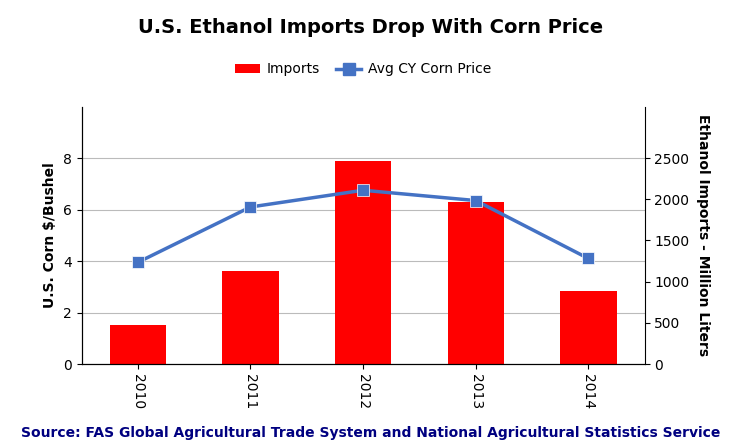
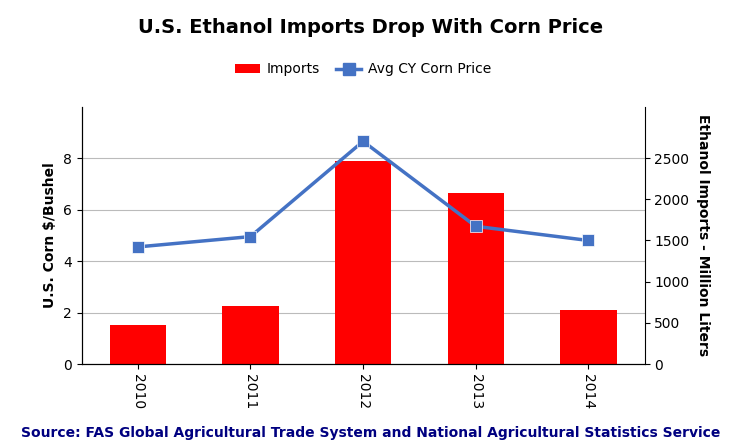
Avg CY Corn Price/2010: 3.95 -> 4.55
Avg CY Corn Price/2011: 6.10 -> 4.95
Imports/2011: 3.60 -> 2.25
Avg CY Corn Price/2012: 6.75 -> 8.65
Avg CY Corn Price/2013: 6.35 -> 5.35
Imports/2013: 6.30 -> 6.65
Avg CY Corn Price/2014: 4.10 -> 4.80
Imports/2014: 2.85 -> 2.10
